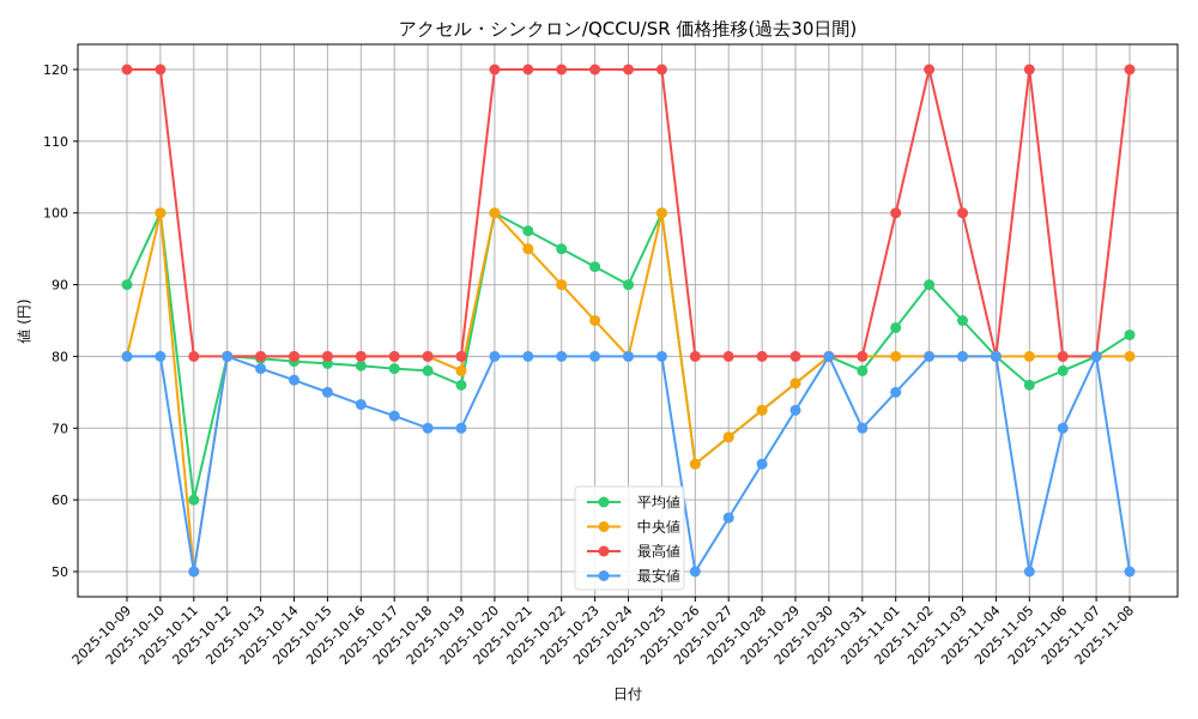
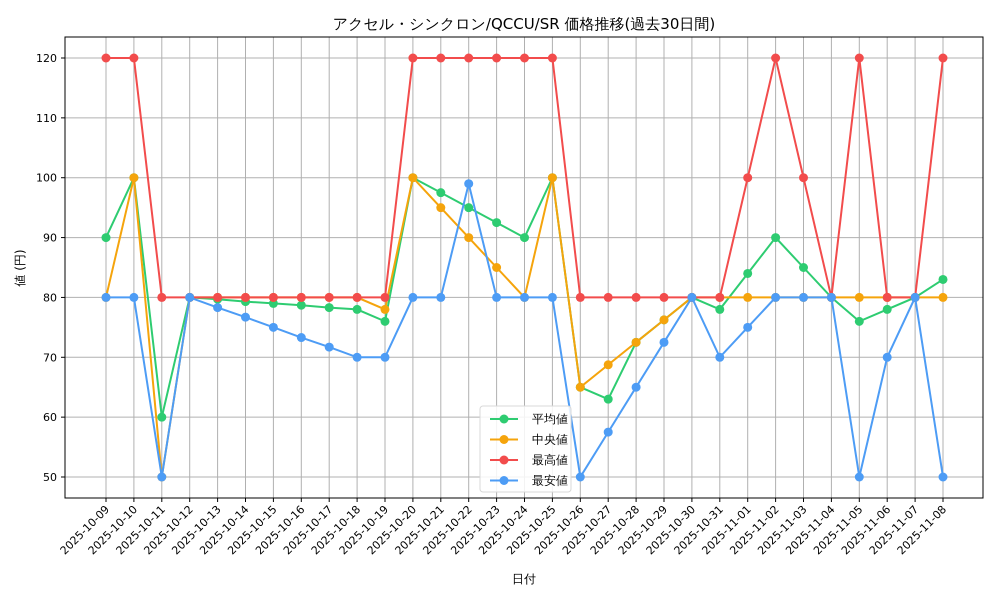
最安値/2025-10-22: 80 -> 99
平均値/2025-10-27: 69 -> 63
